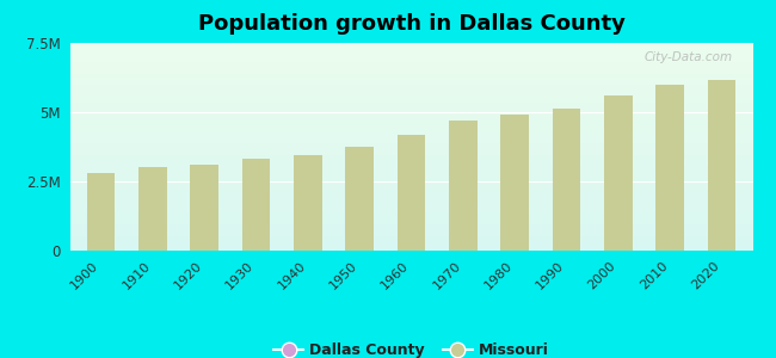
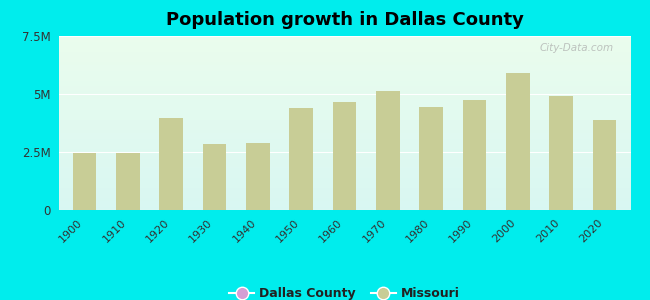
1900: 2.80M -> 2.45M
1910: 3.00M -> 2.45M
1920: 3.10M -> 3.95M
1930: 3.30M -> 2.85M
1940: 3.45M -> 2.90M
1950: 3.75M -> 4.40M
1960: 4.20M -> 4.65M
1970: 4.70M -> 5.15M
1980: 4.90M -> 4.45M
1990: 5.15M -> 4.75M
2000: 5.60M -> 5.90M
2010: 5.99M -> 4.90M
2020: 6.15M -> 3.90M
